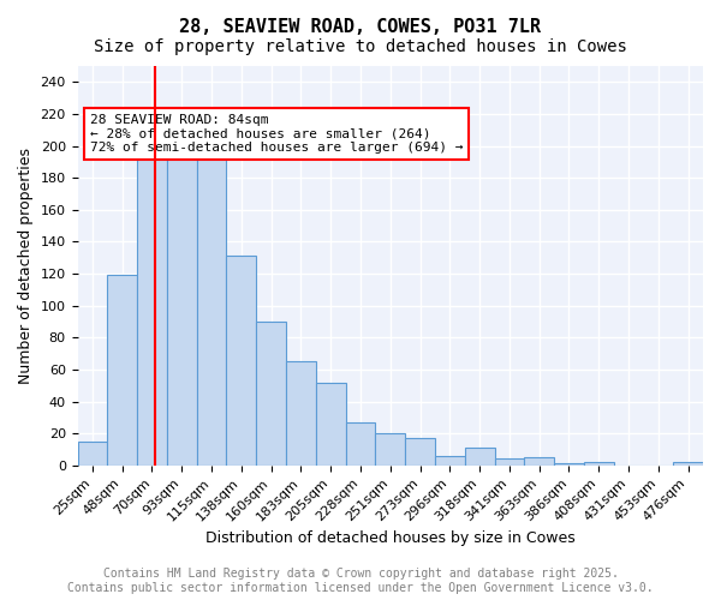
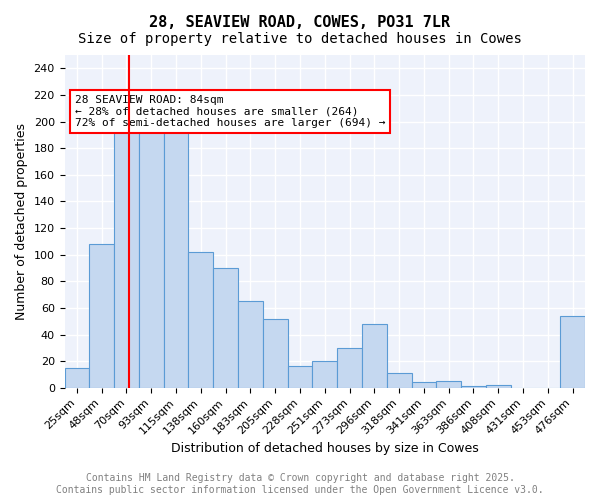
48sqm: 119 -> 108
138sqm: 131 -> 102
228sqm: 27 -> 16
273sqm: 17 -> 30
296sqm: 6 -> 48
476sqm: 2 -> 54
